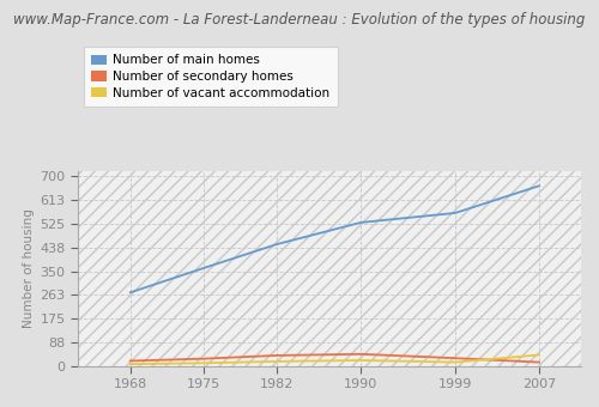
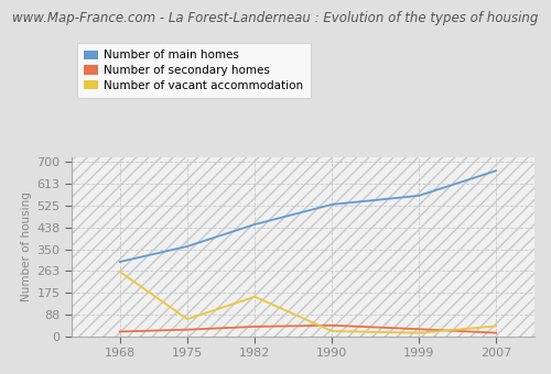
Number of main homes/1968: 272 -> 300
Number of vacant accommodation/1968: 8 -> 260
Number of vacant accommodation/1975: 12 -> 70
Number of vacant accommodation/1982: 18 -> 160
